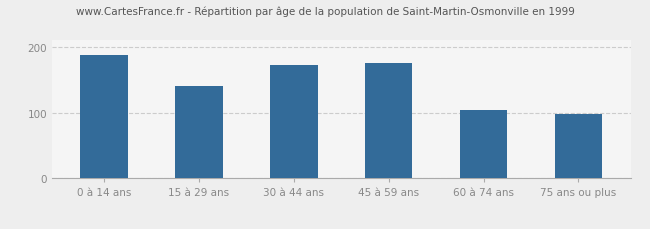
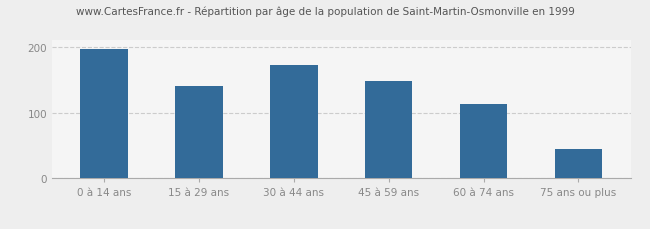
0 à 14 ans: 188 -> 197
45 à 59 ans: 176 -> 148
60 à 74 ans: 104 -> 113
75 ans ou plus: 98 -> 45
